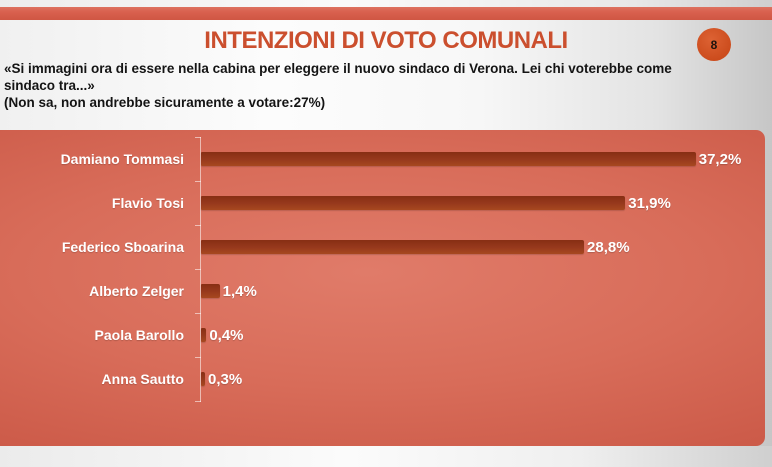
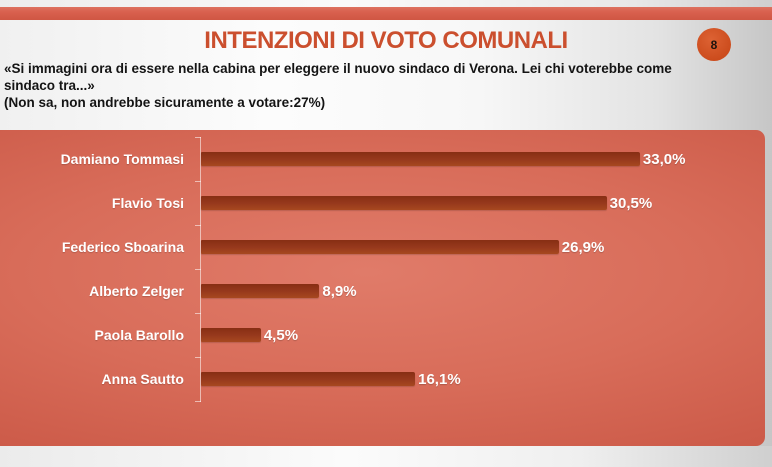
Damiano Tommasi: 37,2% -> 33,0%
Flavio Tosi: 31,9% -> 30,5%
Federico Sboarina: 28,8% -> 26,9%
Alberto Zelger: 1,4% -> 8,9%
Paola Barollo: 0,4% -> 4,5%
Anna Sautto: 0,3% -> 16,1%
